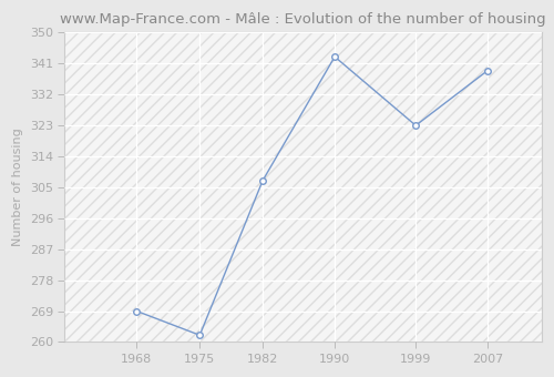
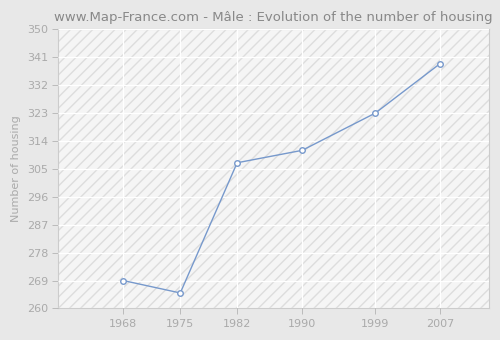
1975: 262 -> 265
1990: 343 -> 311
